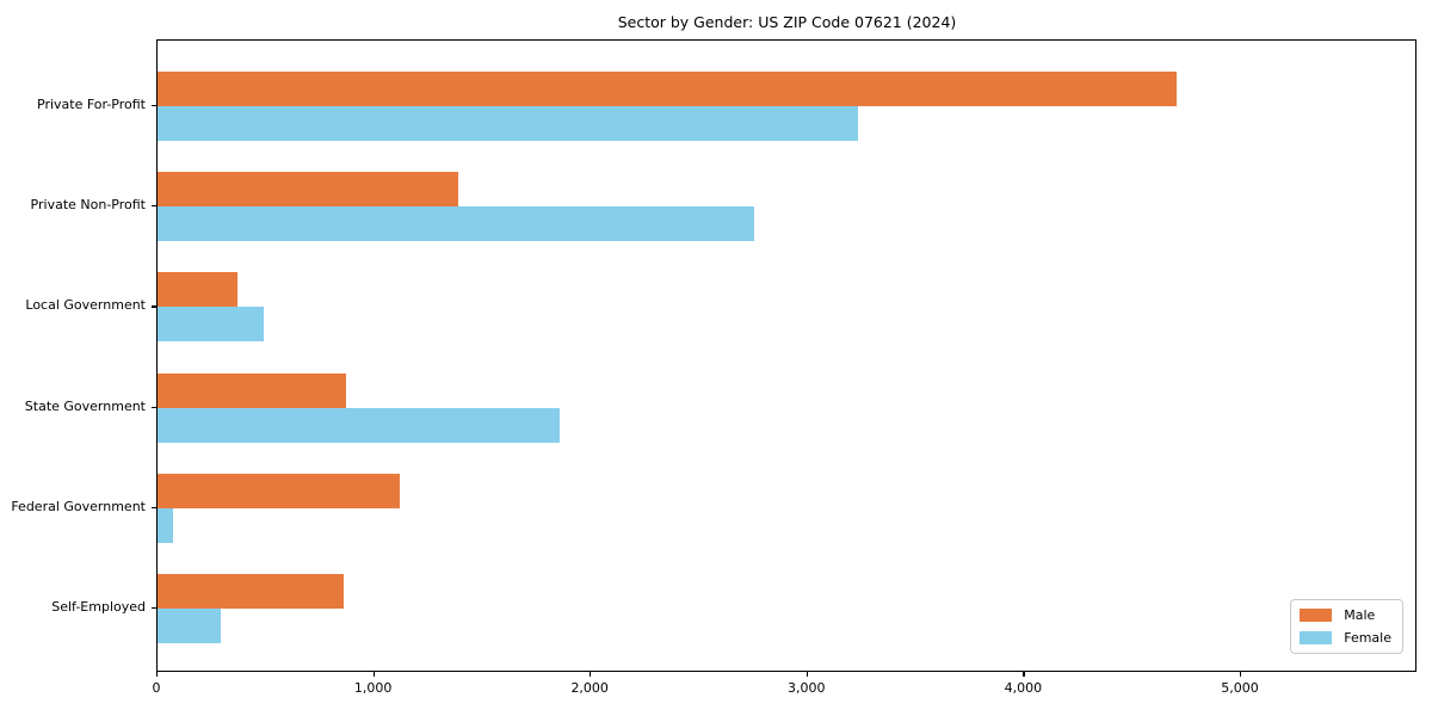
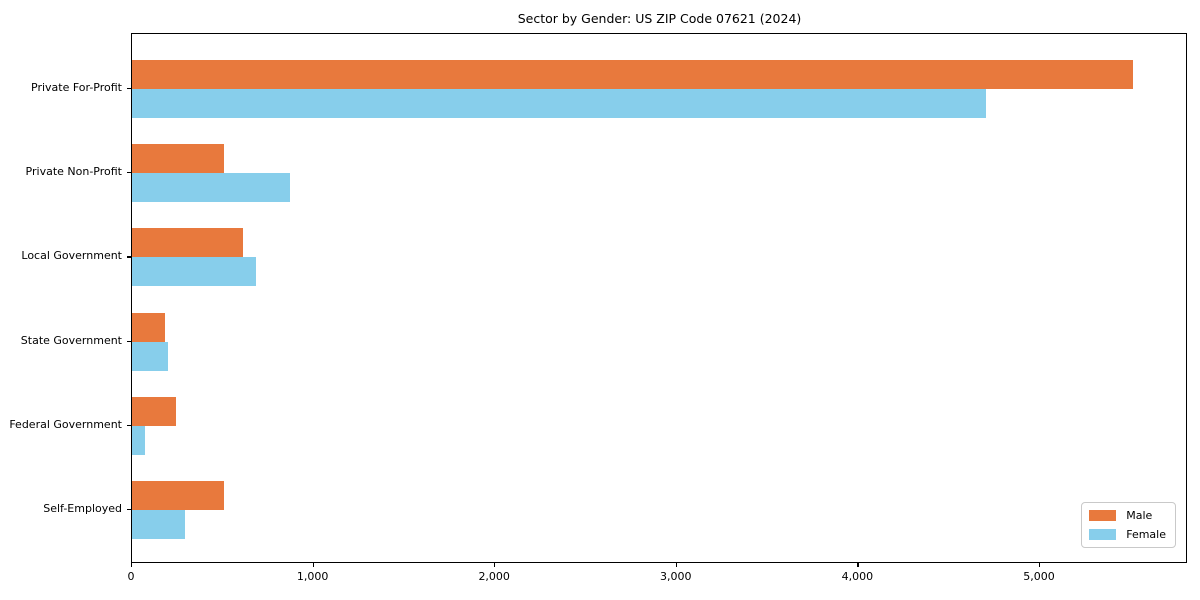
Male/Private For-Profit: 4710 -> 5520
Female/Private For-Profit: 3240 -> 4710
Male/Private Non-Profit: 1390 -> 510
Female/Private Non-Profit: 2760 -> 870
Male/Local Government: 370 -> 610
Female/Local Government: 490 -> 680
Male/State Government: 870 -> 180
Female/State Government: 1860 -> 200
Male/Federal Government: 1120 -> 240
Male/Self-Employed: 860 -> 510
